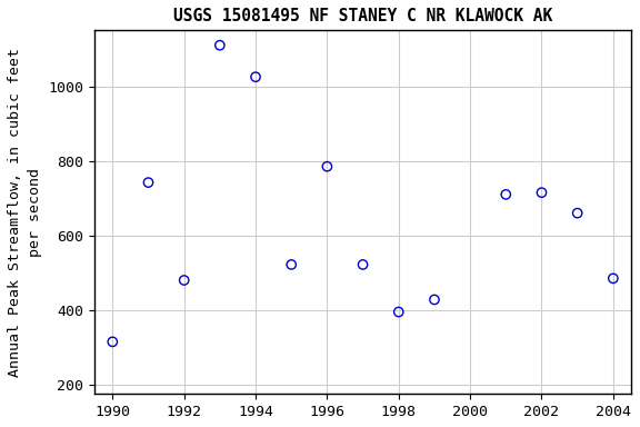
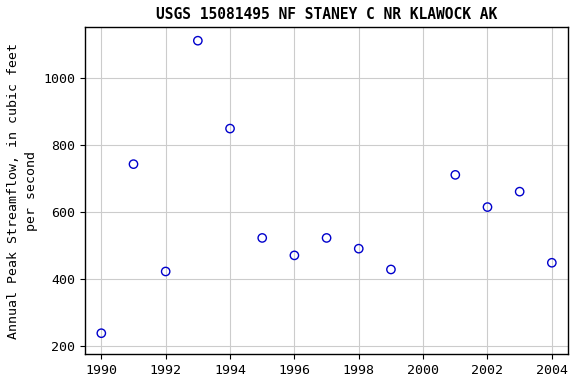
1990: 315 -> 238
1992: 480 -> 422
1994: 1025 -> 848
1996: 785 -> 470
1998: 395 -> 490
2002: 715 -> 614
2004: 485 -> 448
